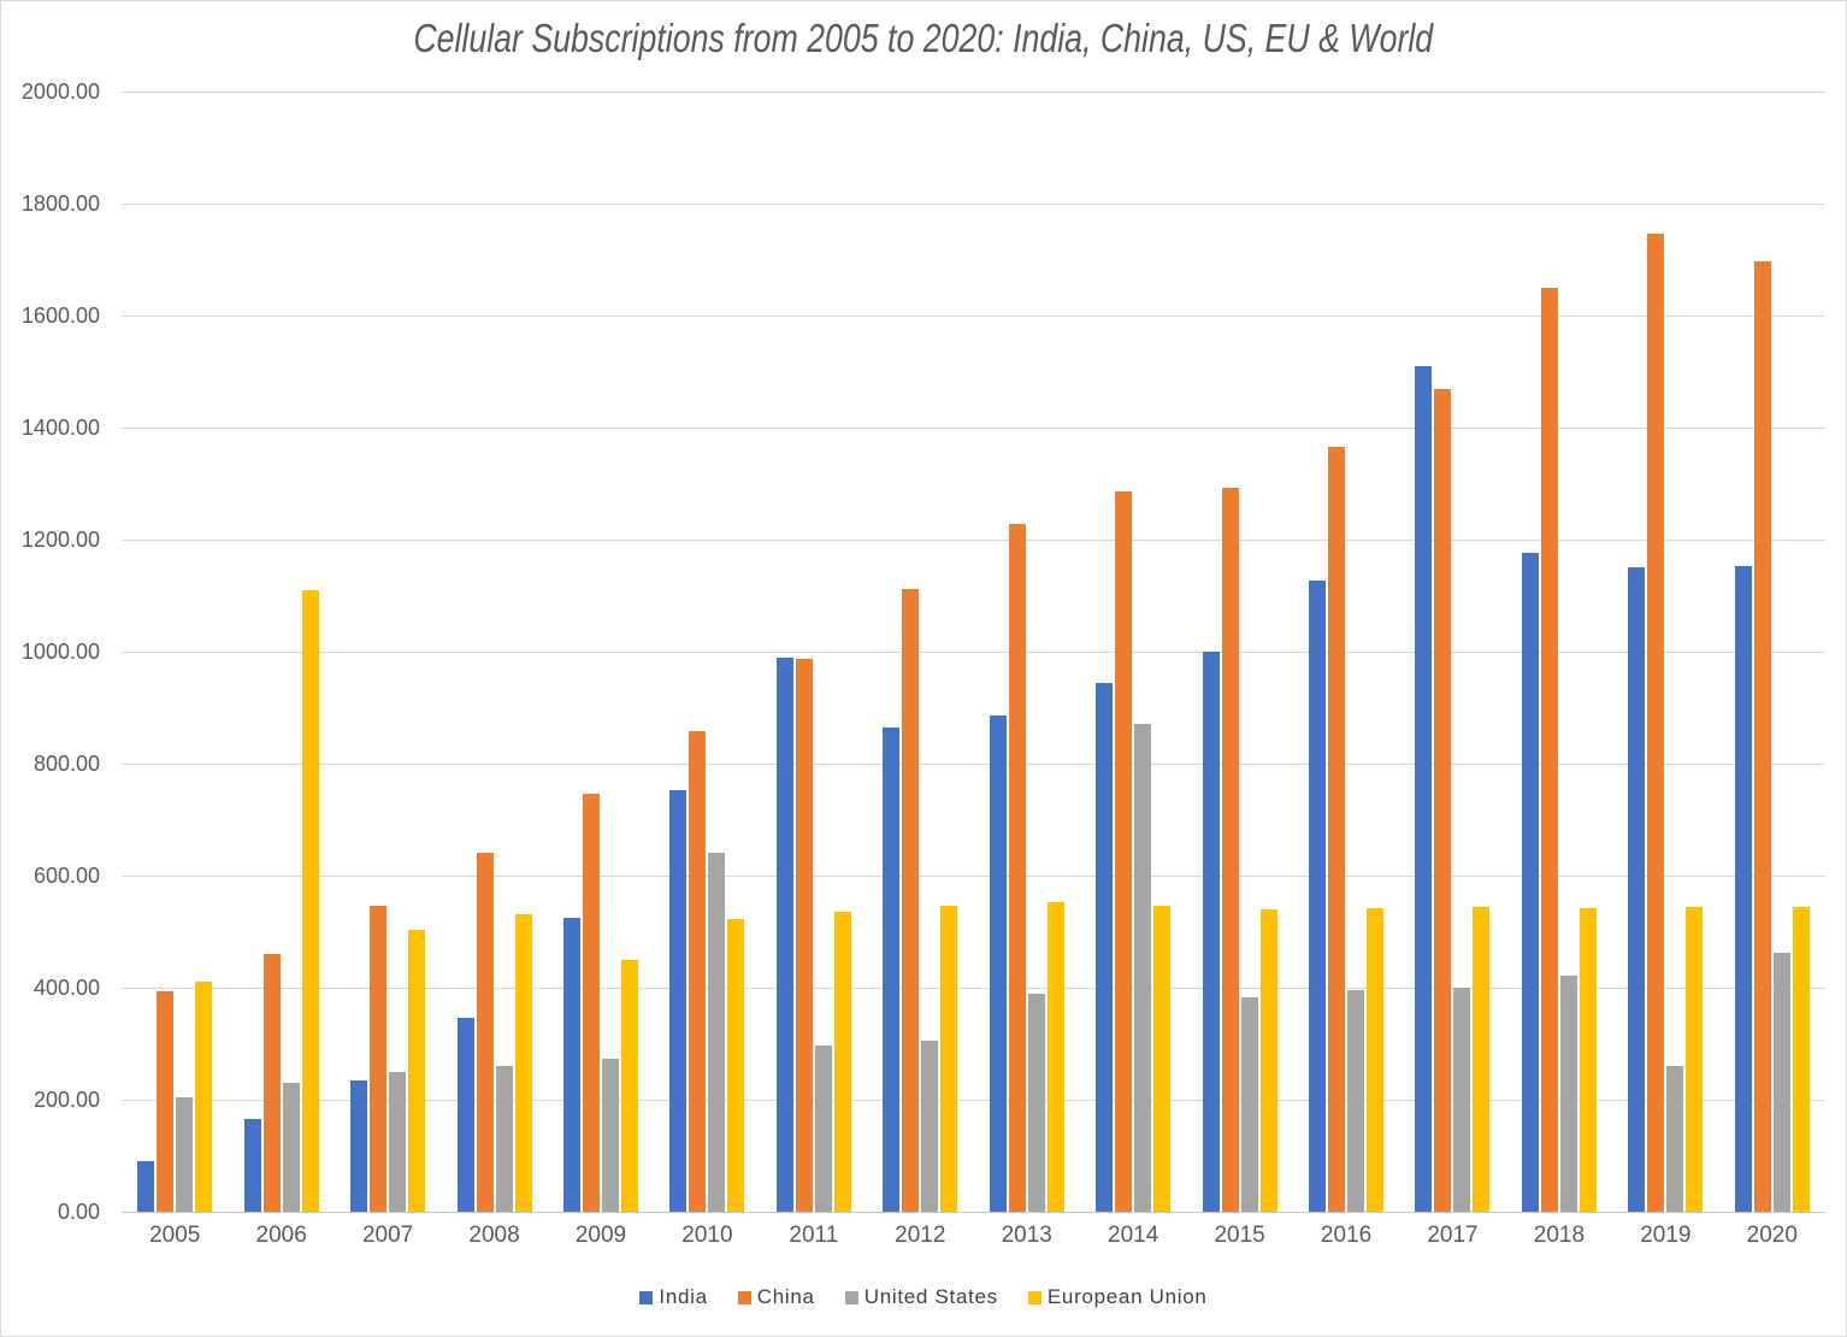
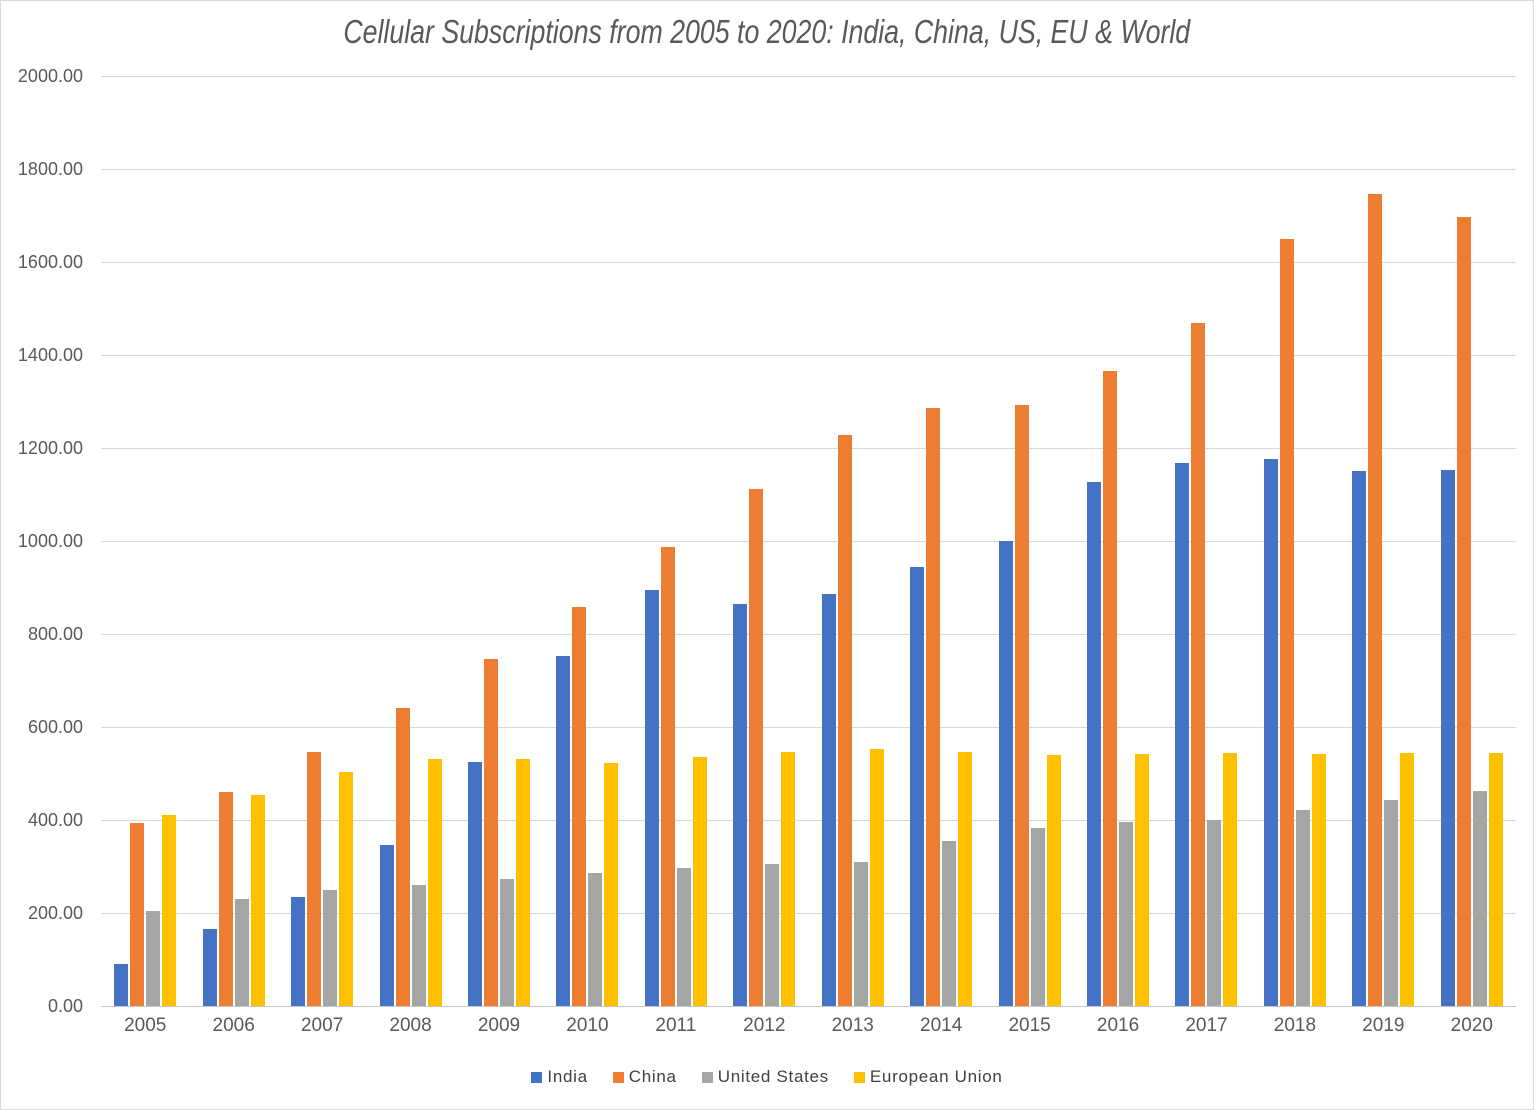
European Union/2006: 1110 -> 450
European Union/2009: 450 -> 530
United States/2010: 640 -> 290
India/2011: 990 -> 890
United States/2013: 390 -> 310
United States/2014: 870 -> 360
India/2017: 1510 -> 1170
United States/2019: 260 -> 440
